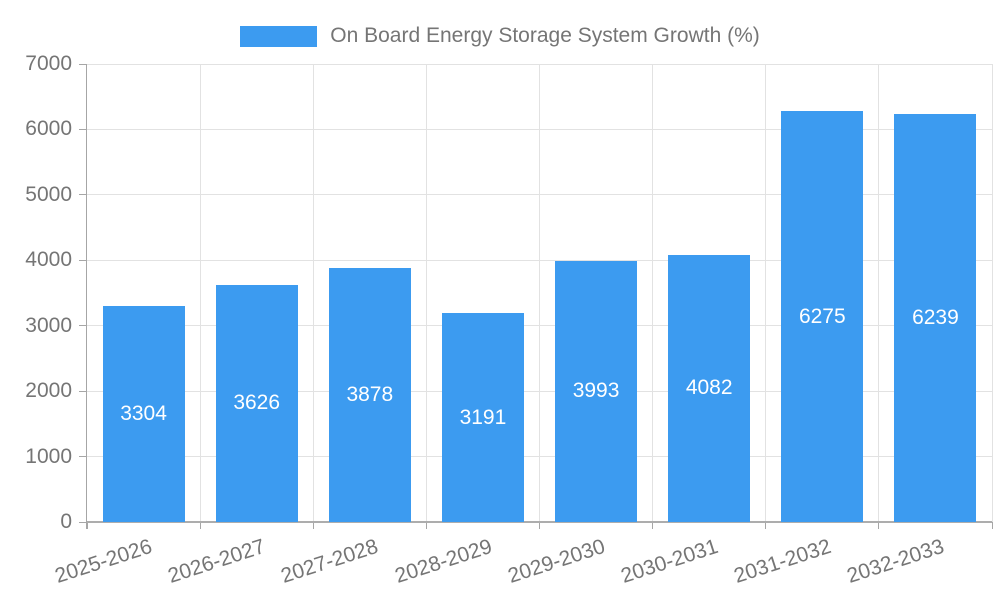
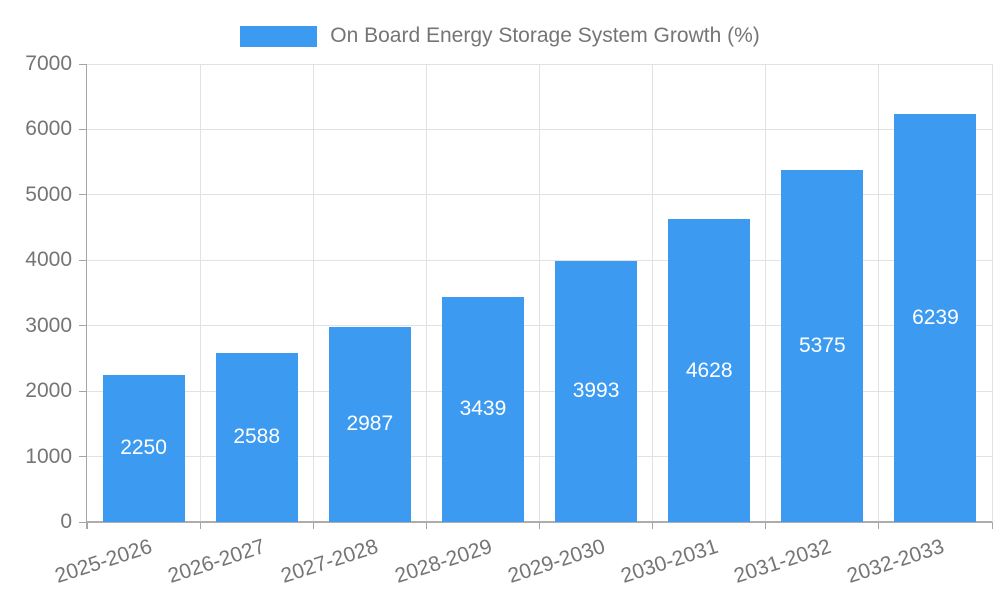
2025-2026: 3304 -> 2250
2026-2027: 3626 -> 2588
2027-2028: 3878 -> 2987
2028-2029: 3191 -> 3439
2030-2031: 4082 -> 4628
2031-2032: 6275 -> 5375
